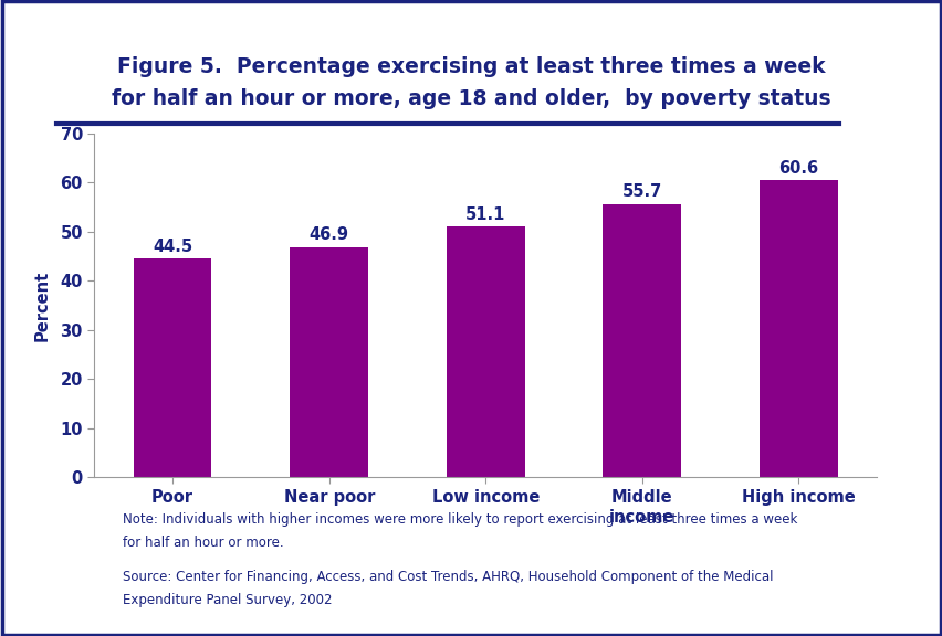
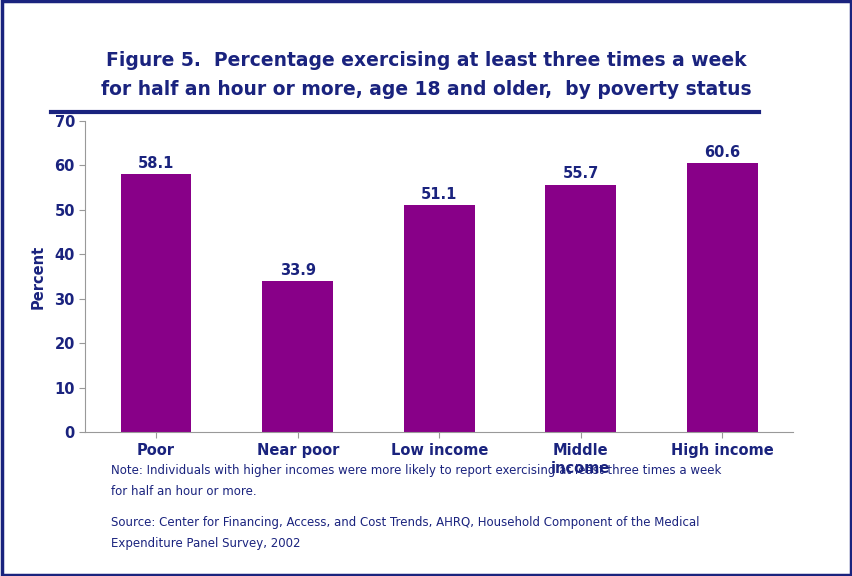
Poor: 44.5 -> 58.1
Near poor: 46.9 -> 33.9
